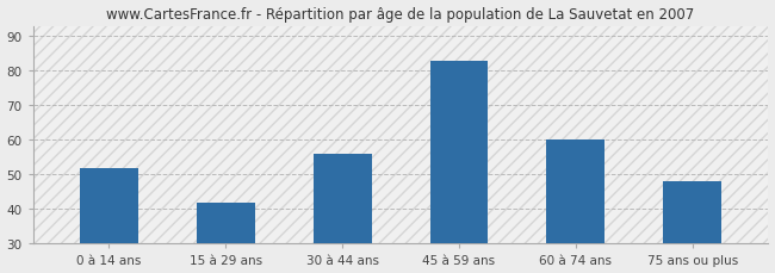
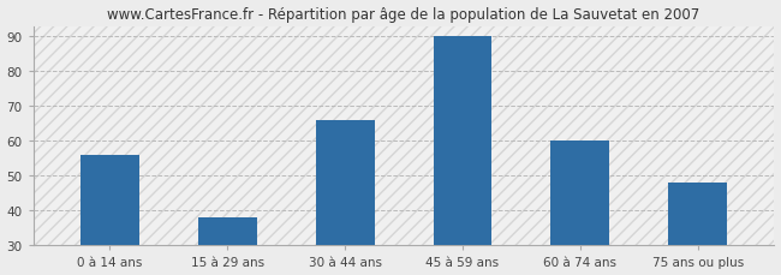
0 à 14 ans: 52 -> 56
15 à 29 ans: 42 -> 38
30 à 44 ans: 56 -> 66
45 à 59 ans: 83 -> 90
